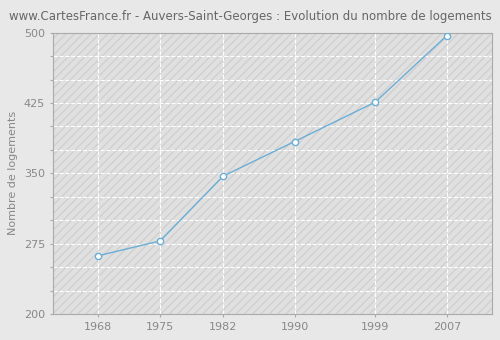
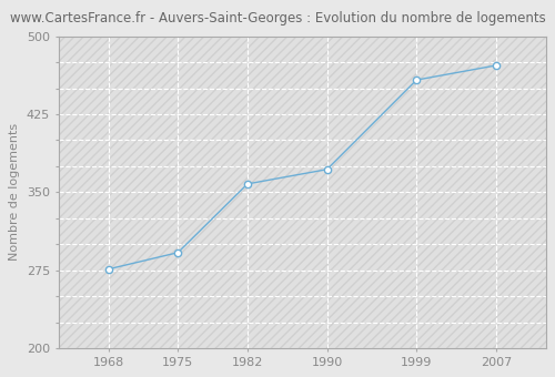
1968: 262 -> 276
1975: 278 -> 292
1982: 347 -> 358
1990: 384 -> 372
1999: 426 -> 458
2007: 497 -> 472
